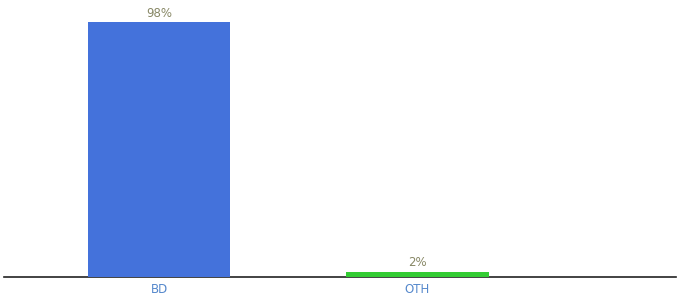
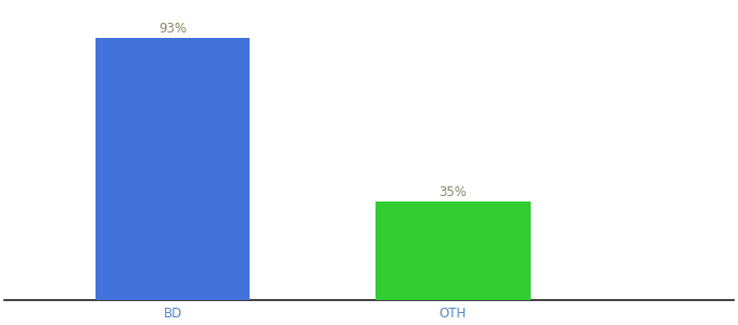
BD: 98% -> 93%
OTH: 2% -> 35%
